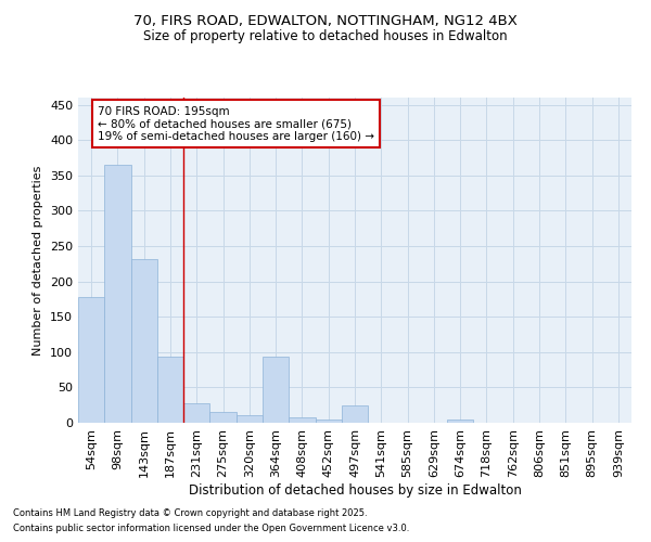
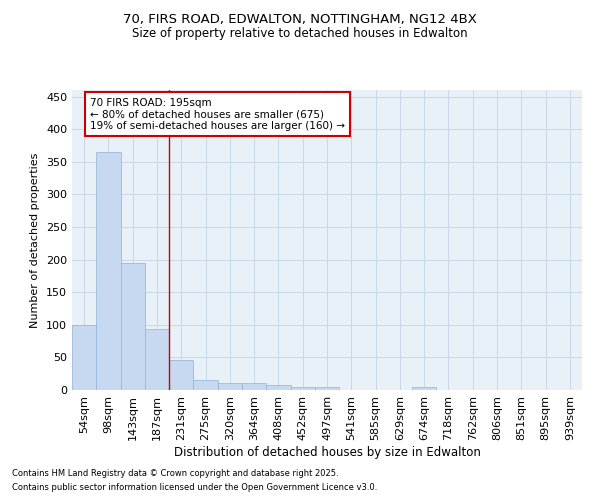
54sqm: 178 -> 99
143sqm: 232 -> 194
231sqm: 28 -> 46
364sqm: 94 -> 11
497sqm: 24 -> 5
